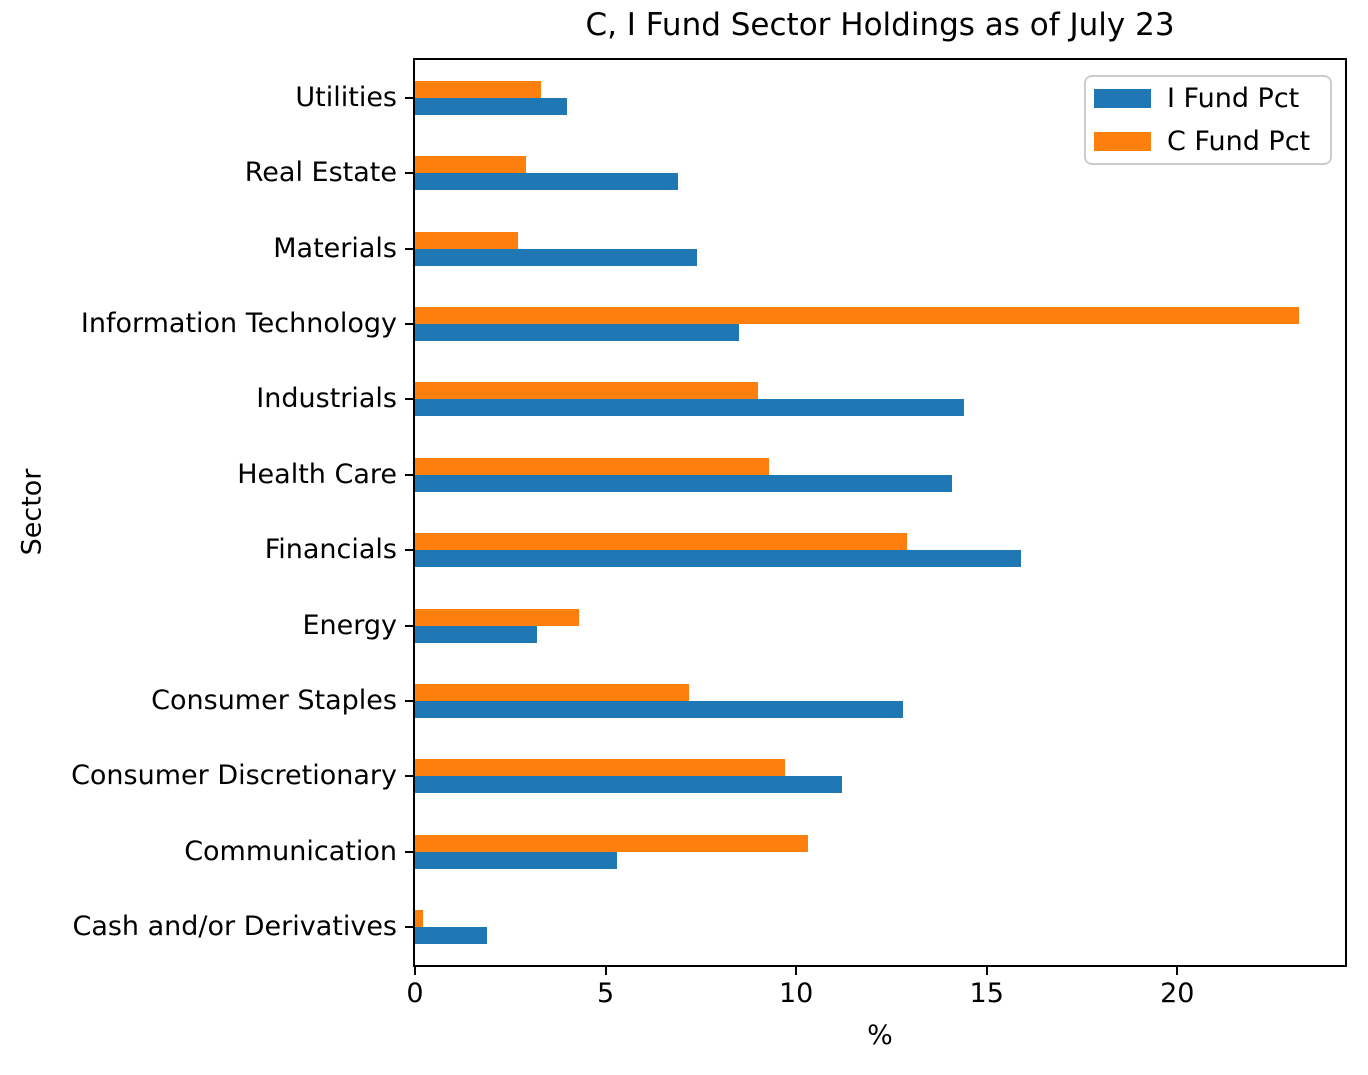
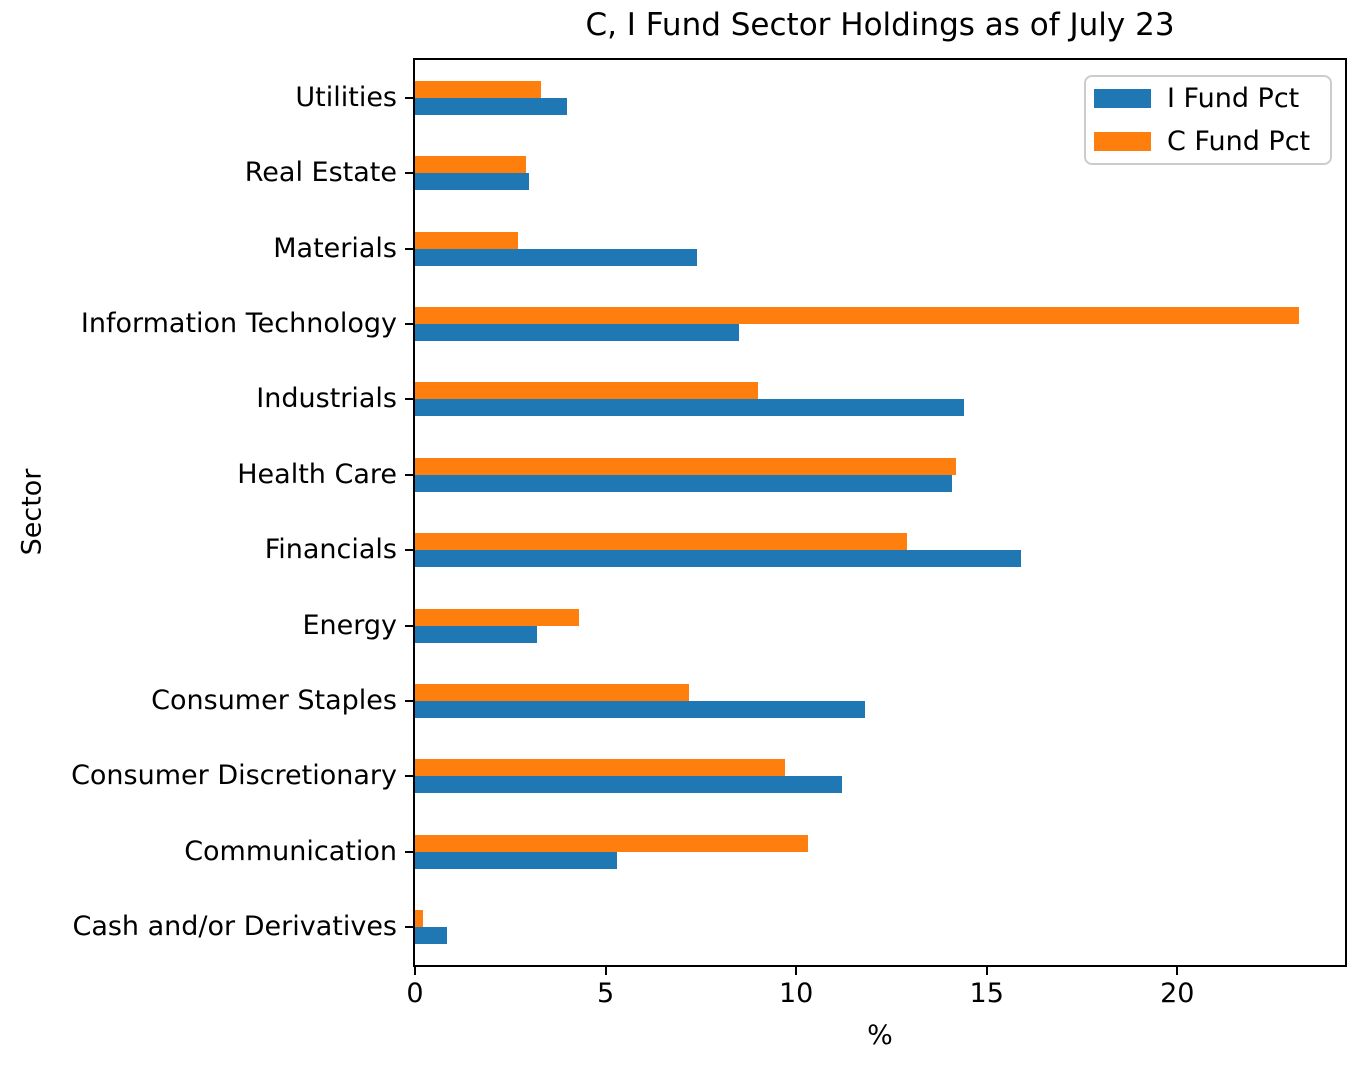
I Fund Pct/Real Estate: 6.9 -> 3.0
C Fund Pct/Health Care: 9.3 -> 14.2
I Fund Pct/Consumer Staples: 12.8 -> 11.8
I Fund Pct/Cash and/or Derivatives: 1.9 -> 0.8
